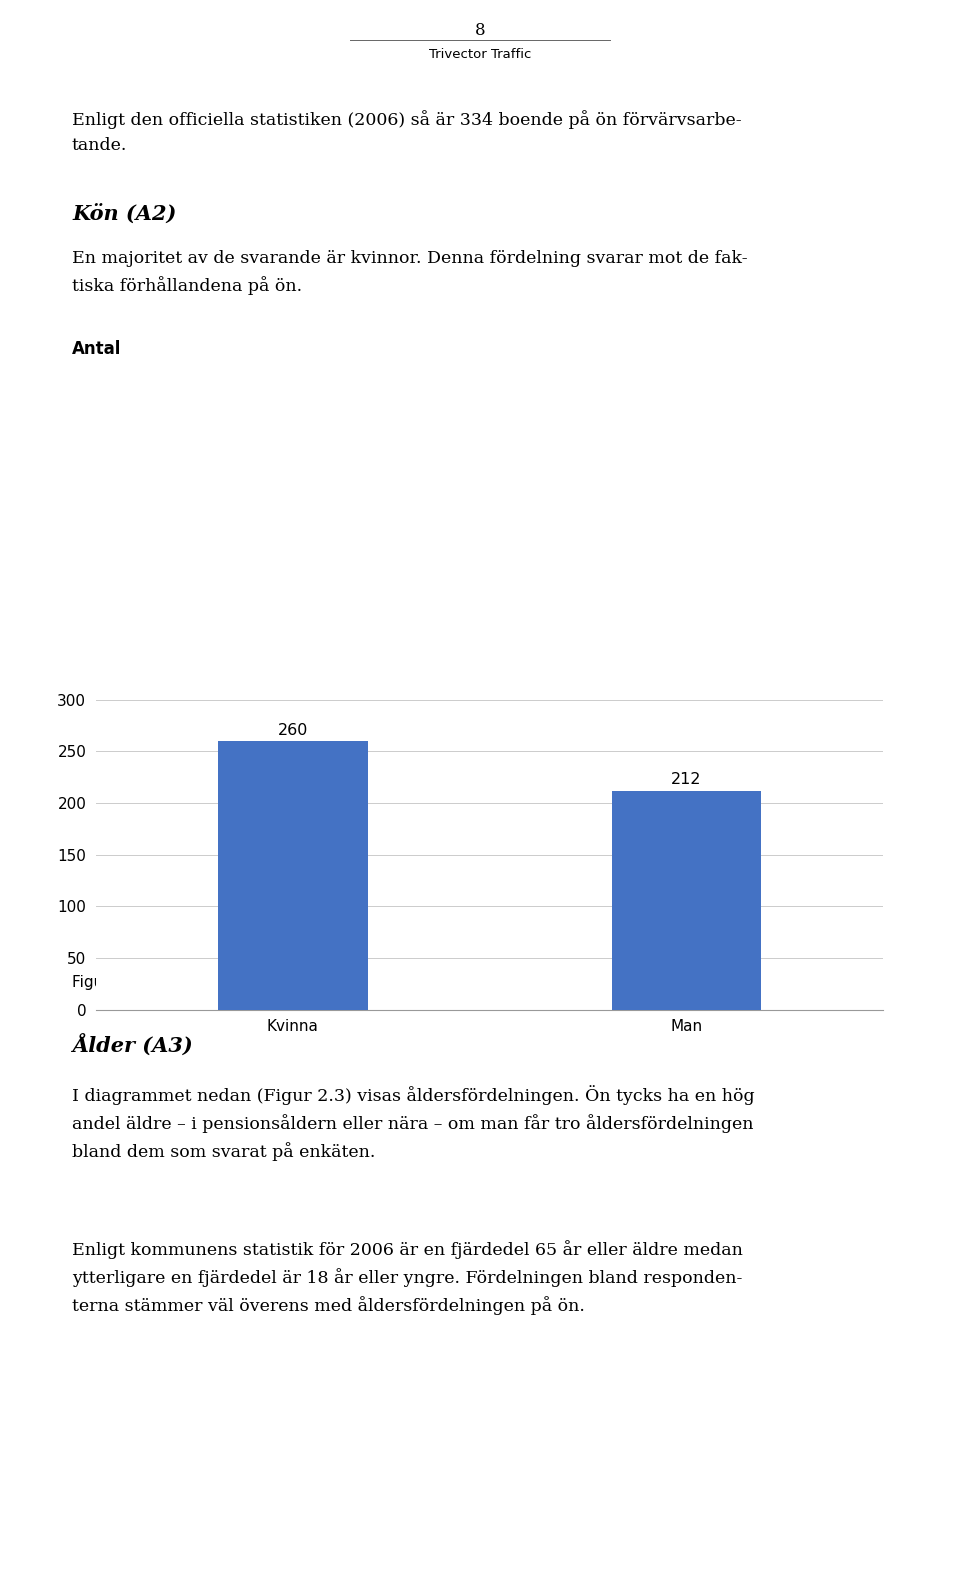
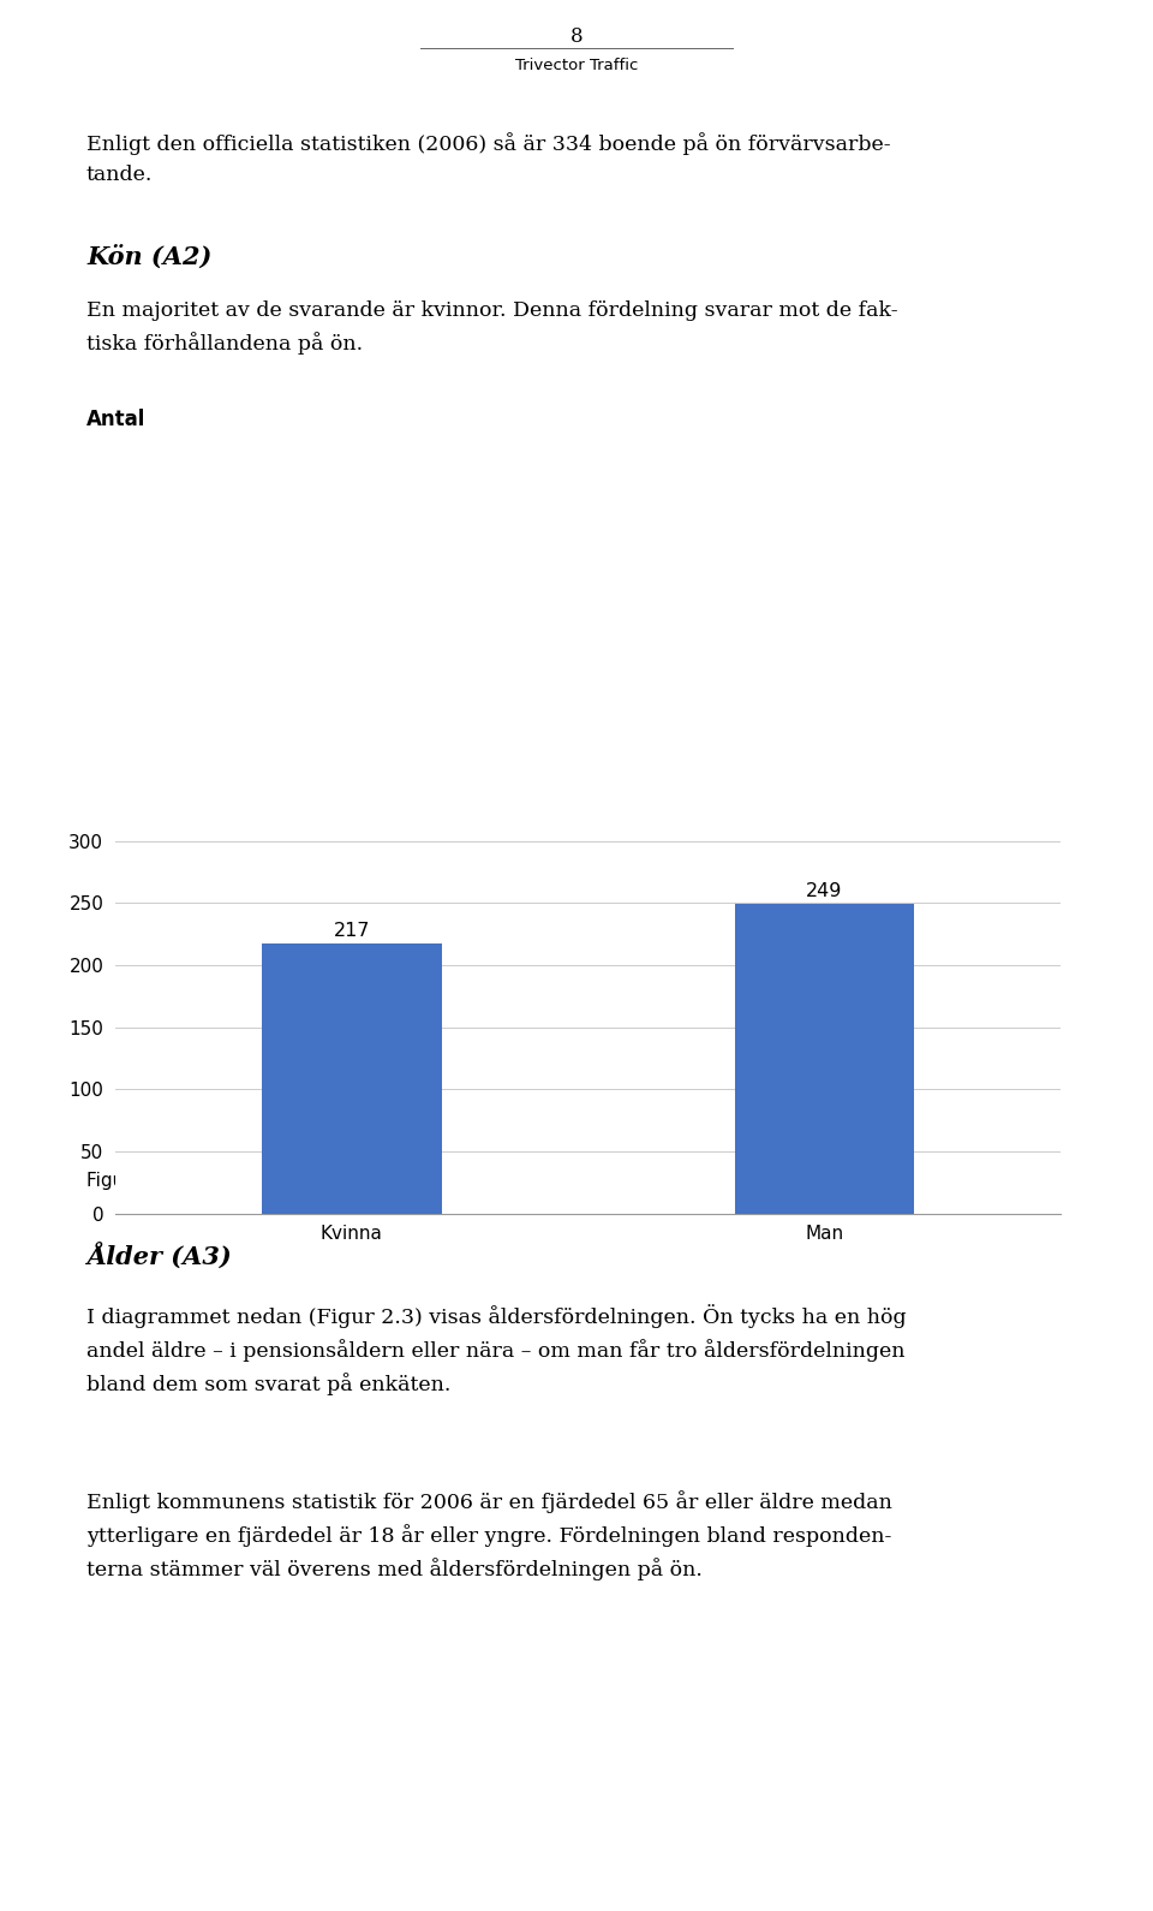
Kvinna: 260 -> 217
Man: 212 -> 249
